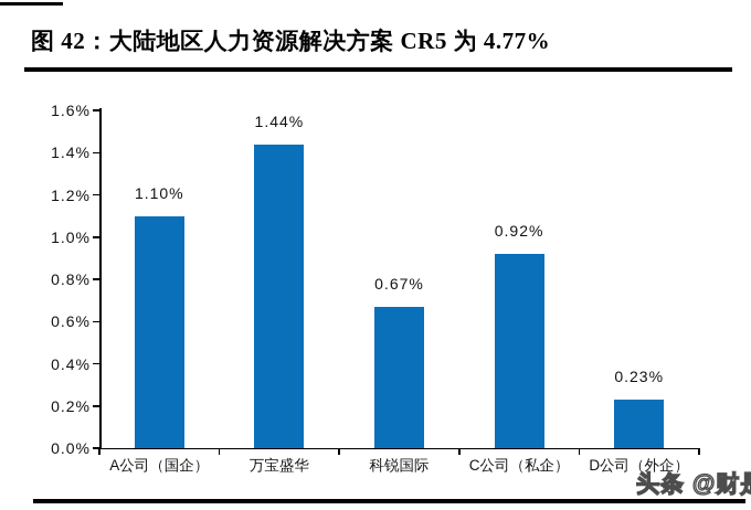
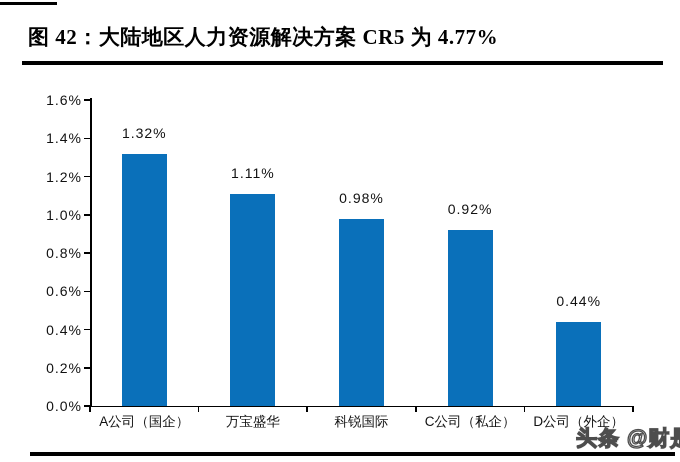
A公司（国企）: 1.10% -> 1.32%
万宝盛华: 1.44% -> 1.11%
科锐国际: 0.67% -> 0.98%
D公司（外企）: 0.23% -> 0.44%
